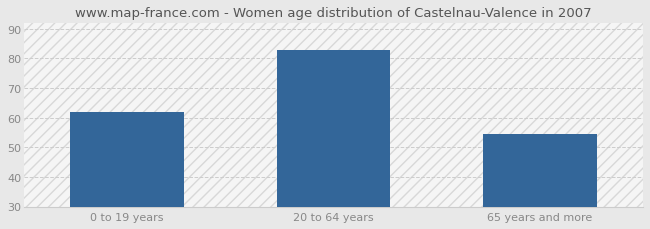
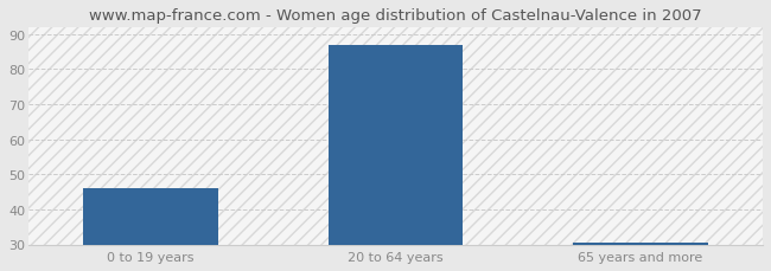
0 to 19 years: 62.0 -> 46.0
20 to 64 years: 83.0 -> 87.0
65 years and more: 54.5 -> 30.5
